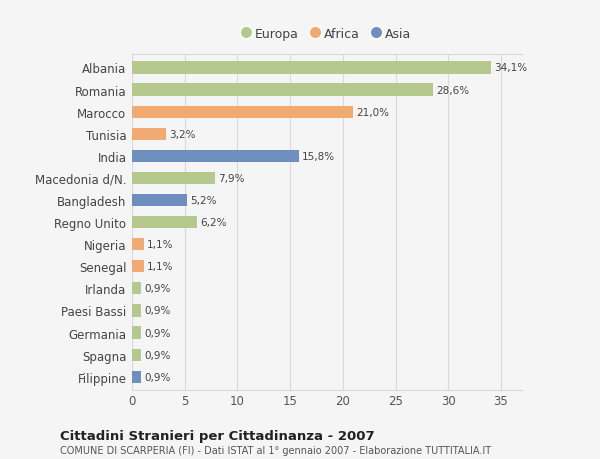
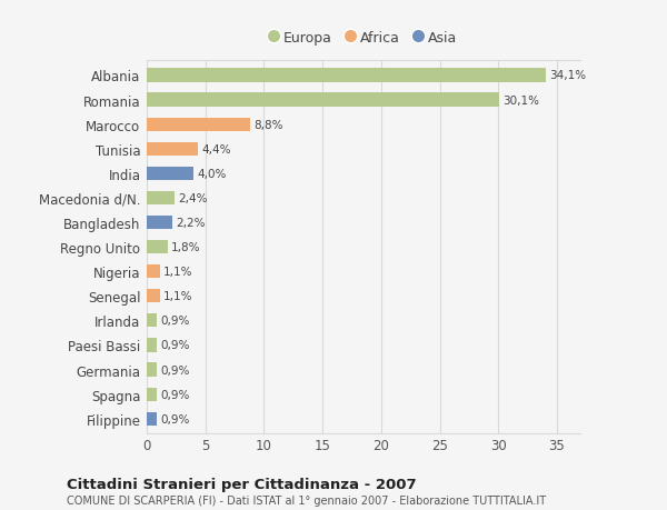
Romania: 28,6% -> 30,1%
Marocco: 21,0% -> 8,8%
Tunisia: 3,2% -> 4,4%
India: 15,8% -> 4,0%
Macedonia d/N.: 7,9% -> 2,4%
Bangladesh: 5,2% -> 2,2%
Regno Unito: 6,2% -> 1,8%
